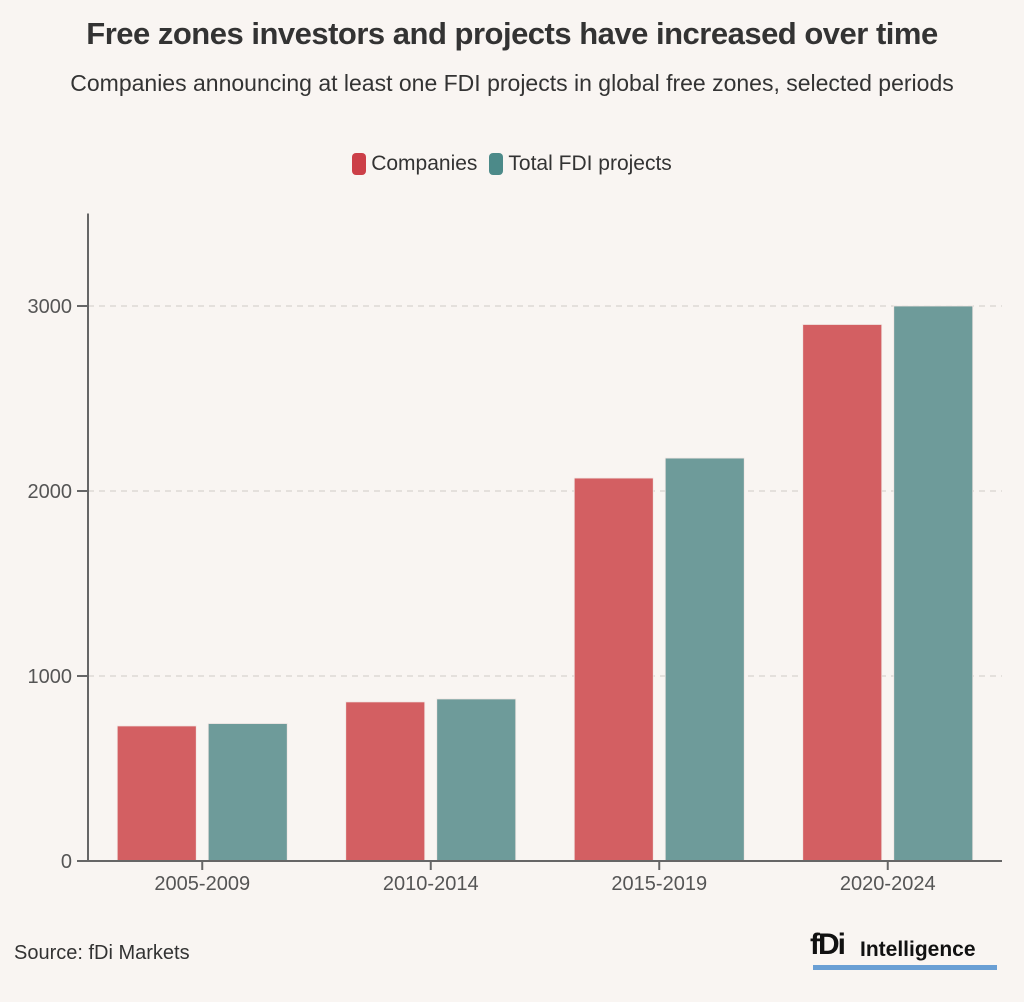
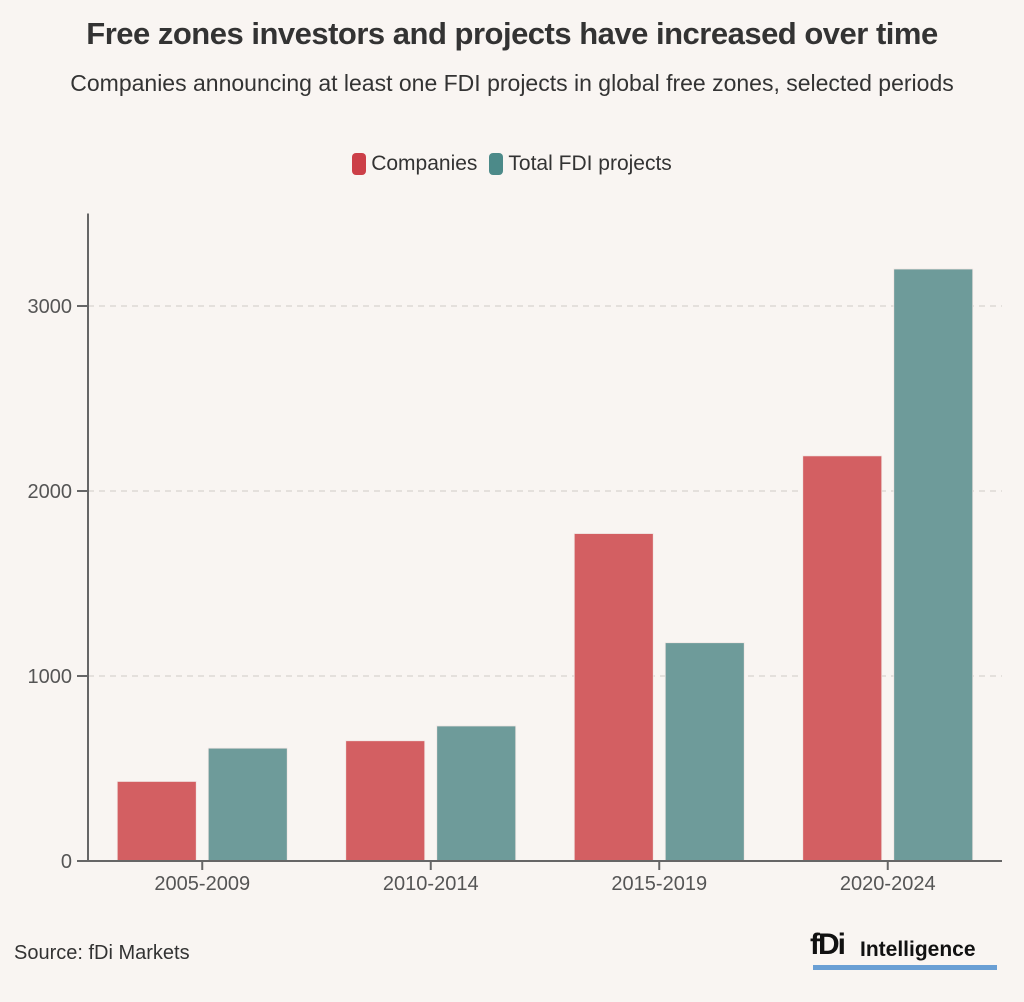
Companies/2005-2009: 730 -> 430
Total FDI projects/2005-2009: 740 -> 610
Companies/2010-2014: 860 -> 650
Total FDI projects/2010-2014: 880 -> 730
Companies/2015-2019: 2070 -> 1770
Total FDI projects/2015-2019: 2180 -> 1180
Companies/2020-2024: 2900 -> 2190
Total FDI projects/2020-2024: 3000 -> 3200
